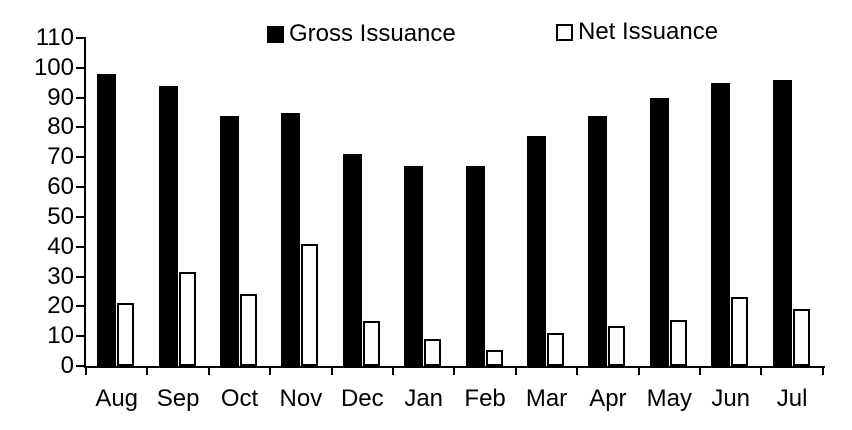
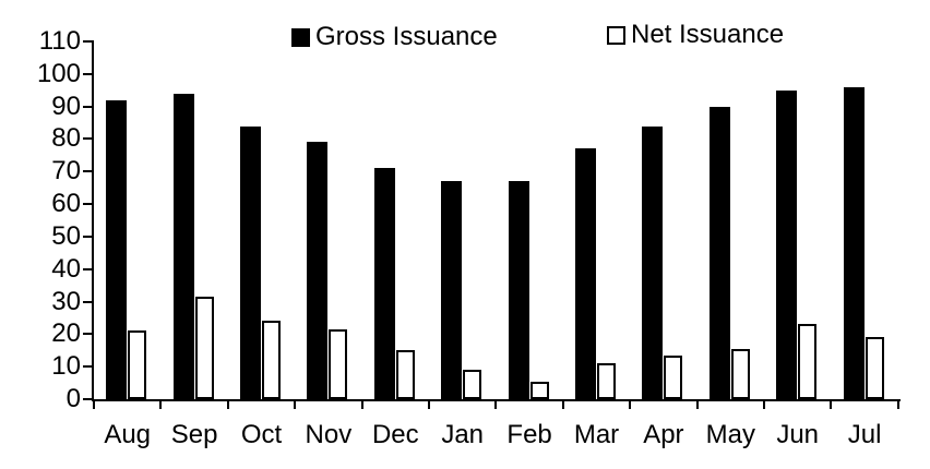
Gross Issuance/Aug: 98 -> 92
Gross Issuance/Nov: 85 -> 79
Net Issuance/Nov: 41 -> 22
